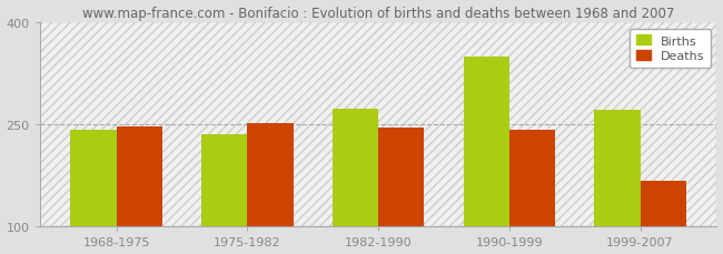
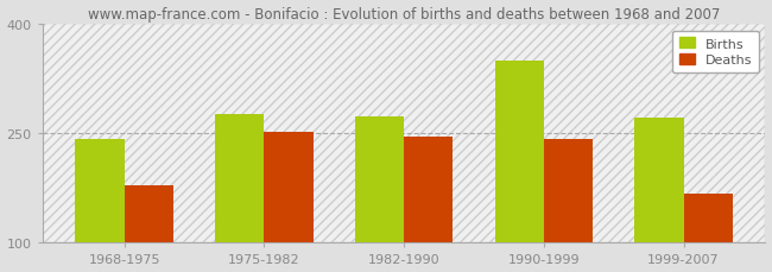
Deaths/1968-1975: 247 -> 178
Births/1975-1982: 236 -> 276
